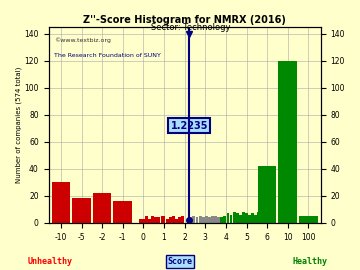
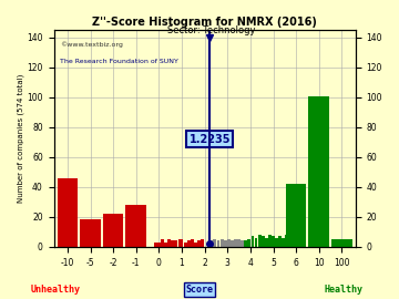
-10: 30 -> 46
-1: 16 -> 28
10: 120 -> 101
